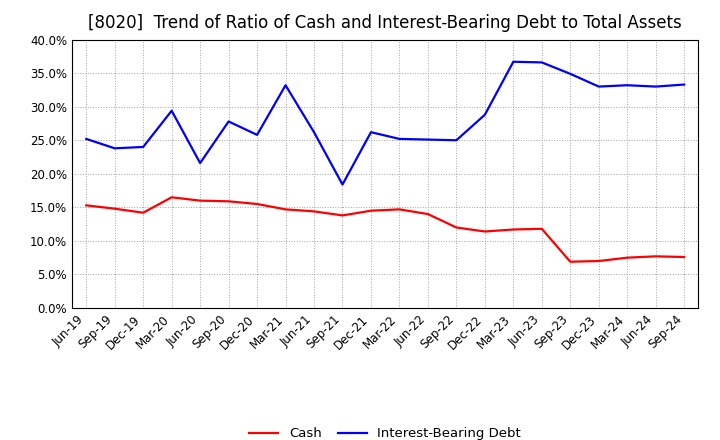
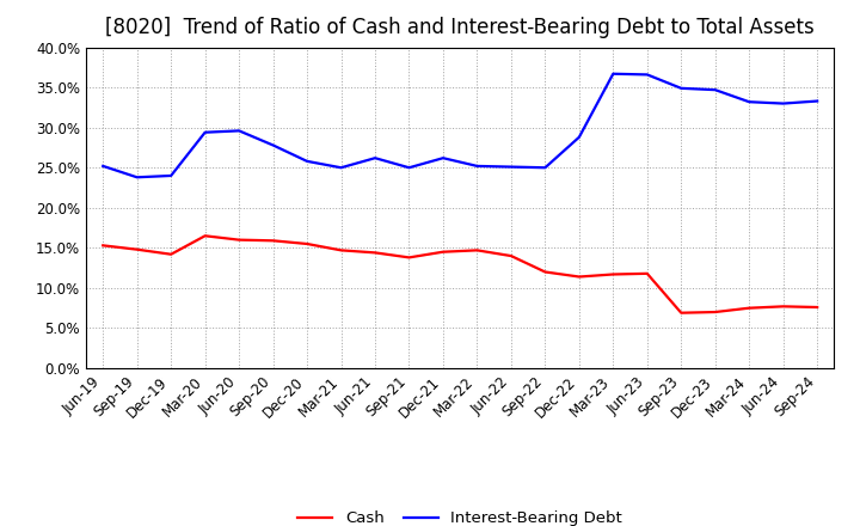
Interest-Bearing Debt/Jun-20: 21.6% -> 29.6%
Interest-Bearing Debt/Mar-21: 33.2% -> 25.0%
Interest-Bearing Debt/Sep-21: 18.4% -> 25.0%
Interest-Bearing Debt/Dec-23: 33.0% -> 34.7%
